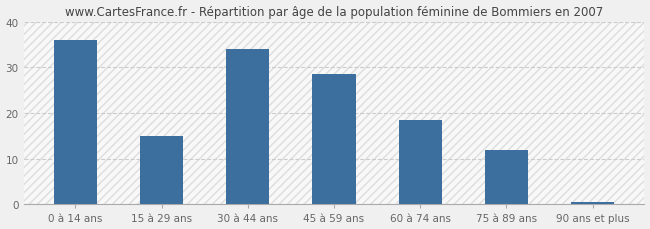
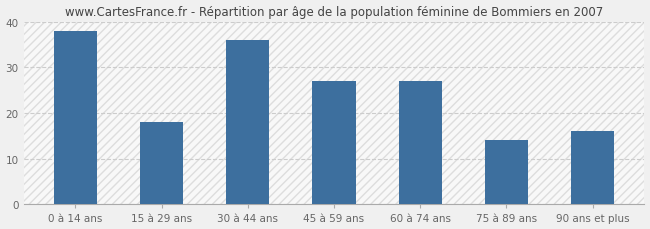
0 à 14 ans: 36.0 -> 38.0
15 à 29 ans: 15.0 -> 18.0
30 à 44 ans: 34.0 -> 36.0
45 à 59 ans: 28.5 -> 27.0
60 à 74 ans: 18.5 -> 27.0
75 à 89 ans: 12.0 -> 14.0
90 ans et plus: 0.5 -> 16.0
